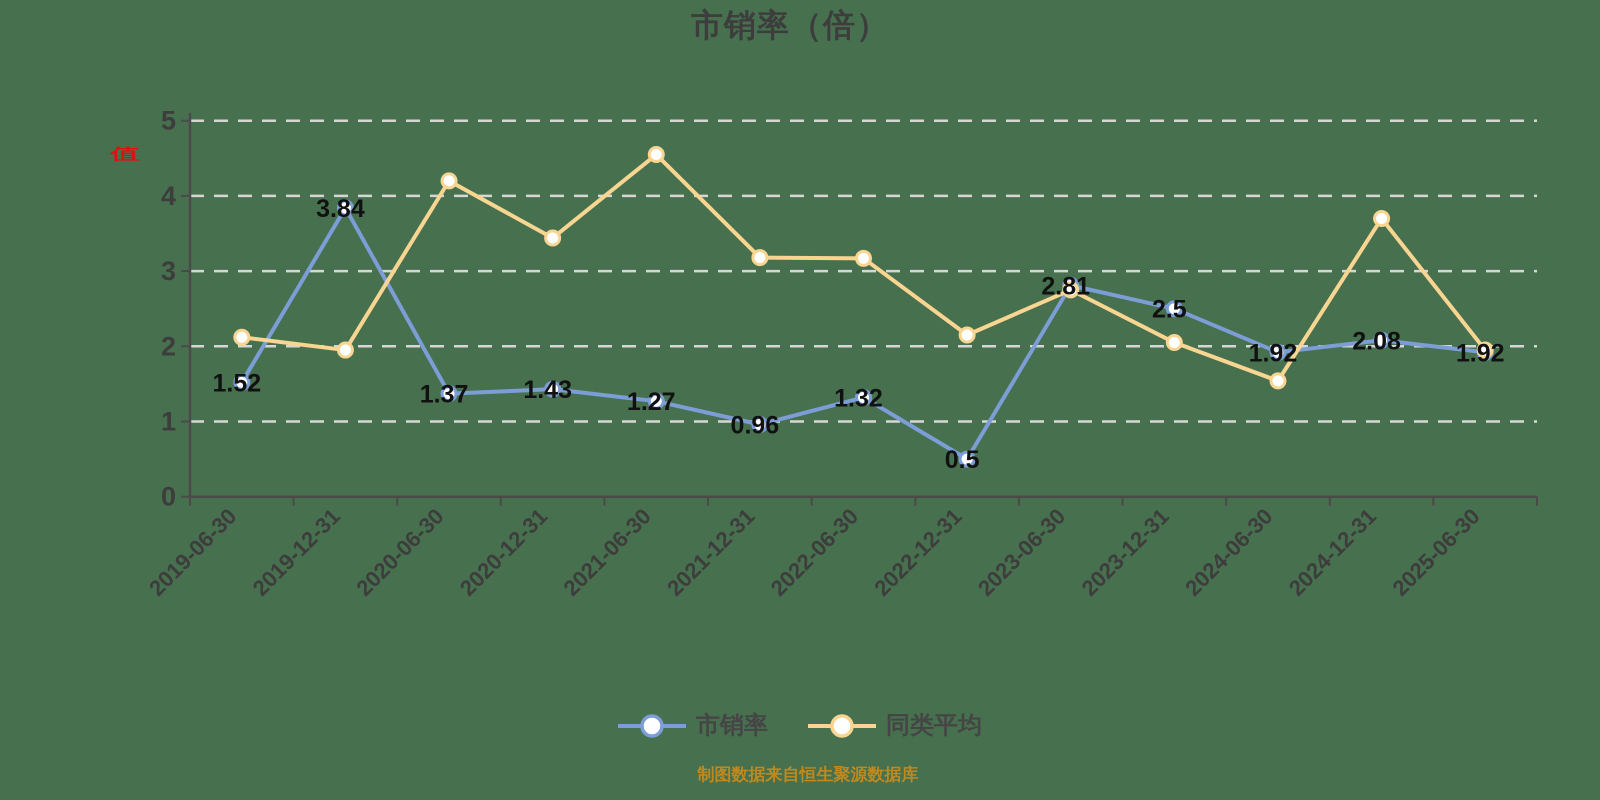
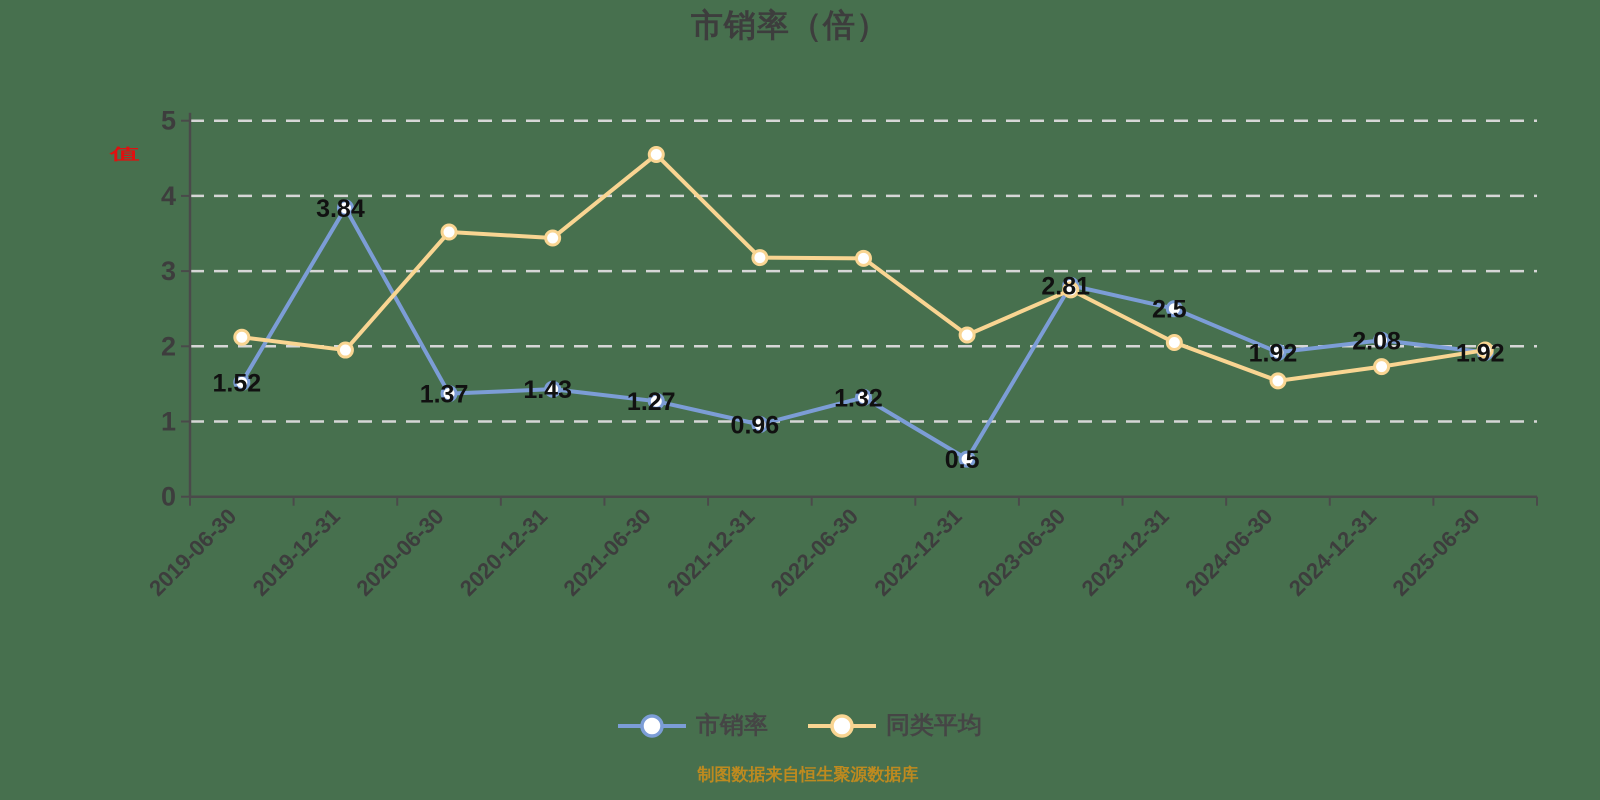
同类平均/2020-06-30: 4.2 -> 3.5
同类平均/2024-12-31: 3.7 -> 1.7
